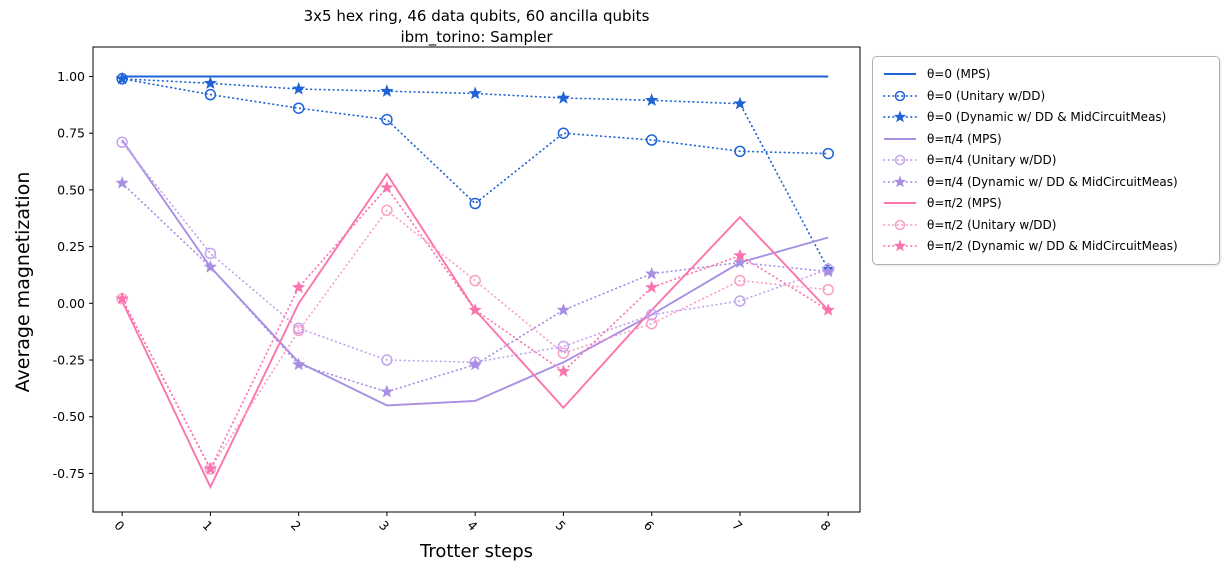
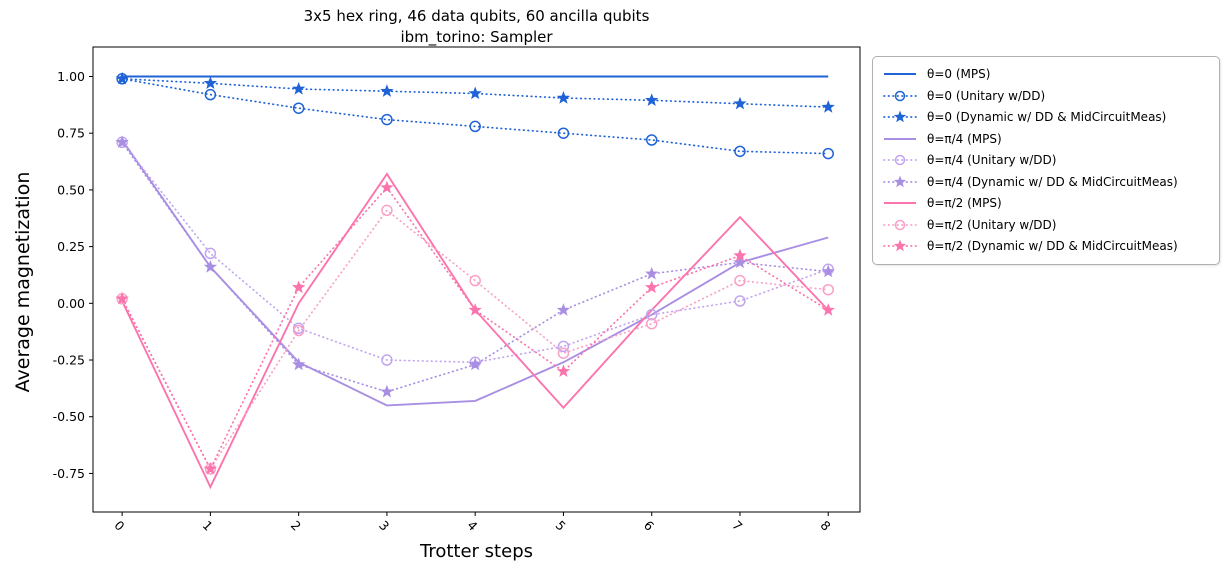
θ=π/4 (Dynamic w/ DD & MidCircuitMeas)/0: 0.53 -> 0.71
θ=0 (Unitary w/DD)/4: 0.44 -> 0.78
θ=0 (Dynamic w/ DD & MidCircuitMeas)/8: 0.15 -> 0.86
